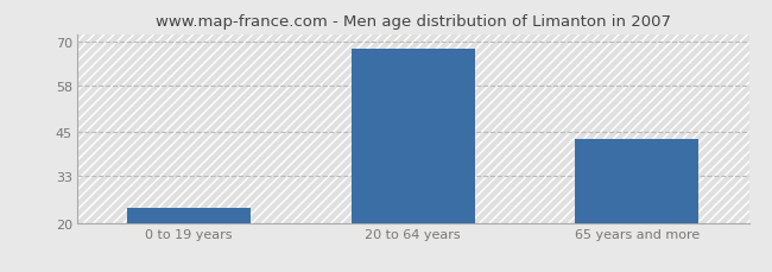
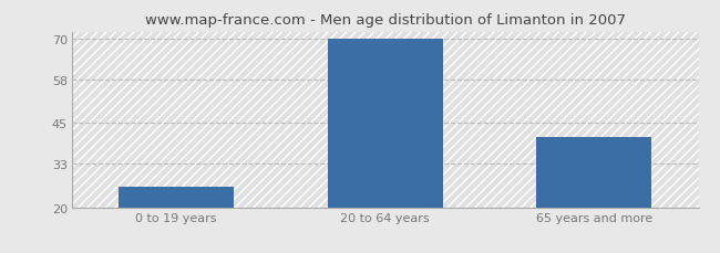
0 to 19 years: 24 -> 26
20 to 64 years: 68 -> 70
65 years and more: 43 -> 41
